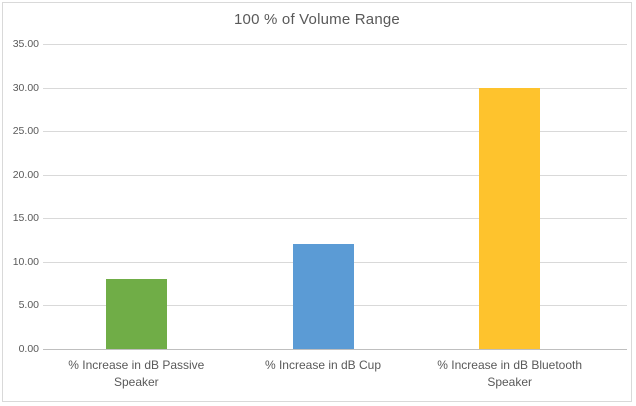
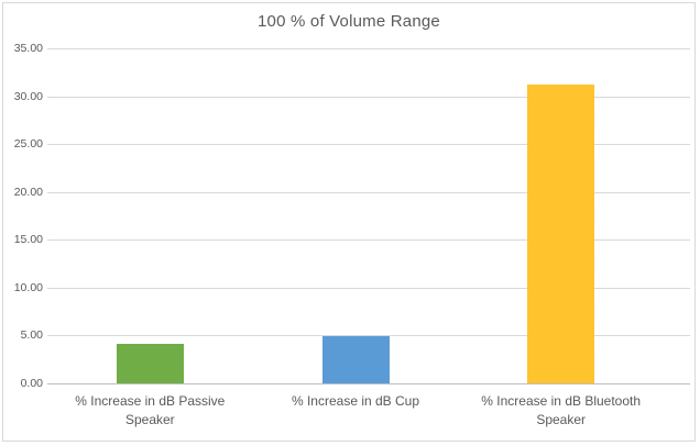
% Increase in dB Passive Speaker: 8 -> 4
% Increase in dB Cup: 12 -> 5
% Increase in dB Bluetooth Speaker: 30 -> 31
